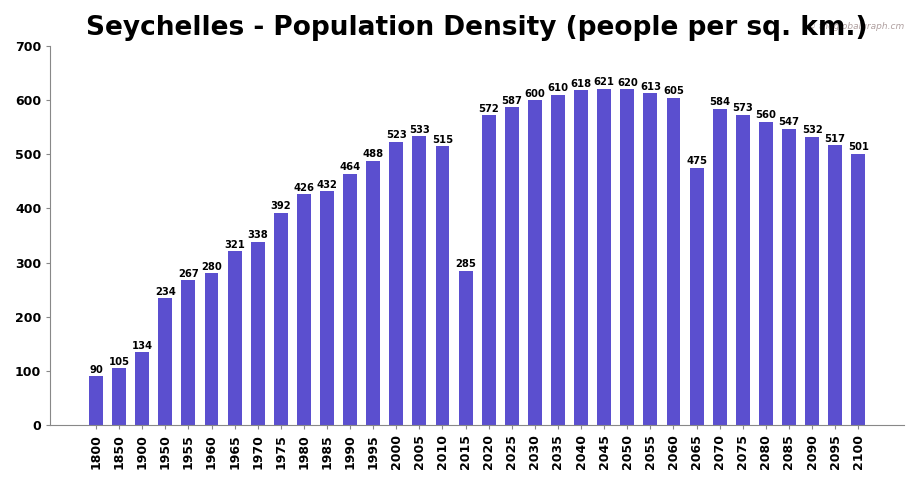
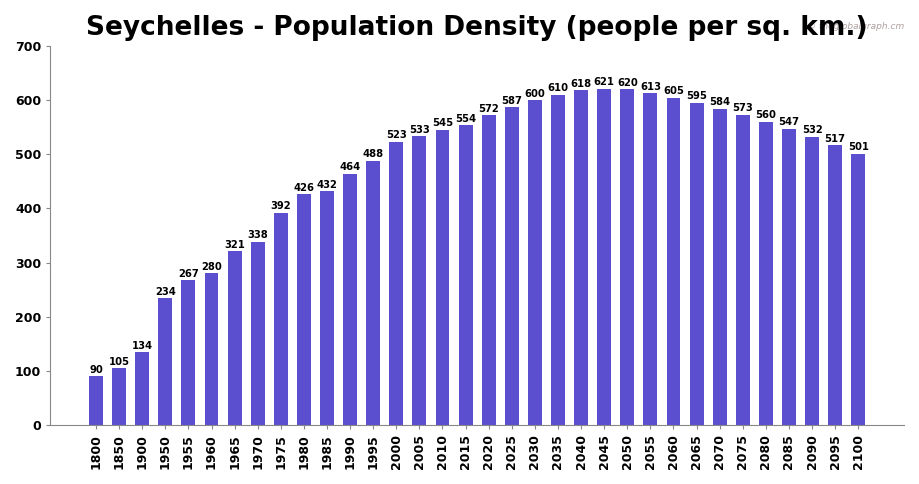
2010: 515 -> 545
2015: 285 -> 554
2065: 475 -> 595
